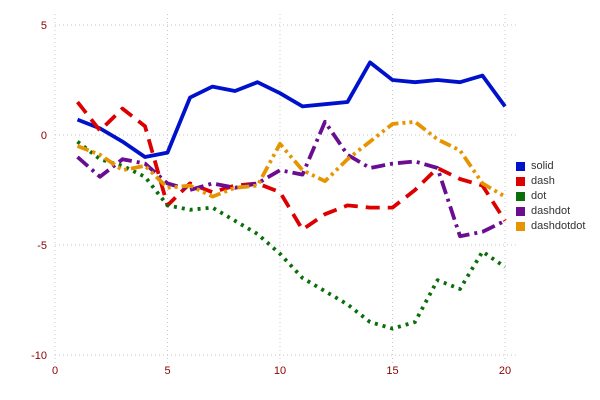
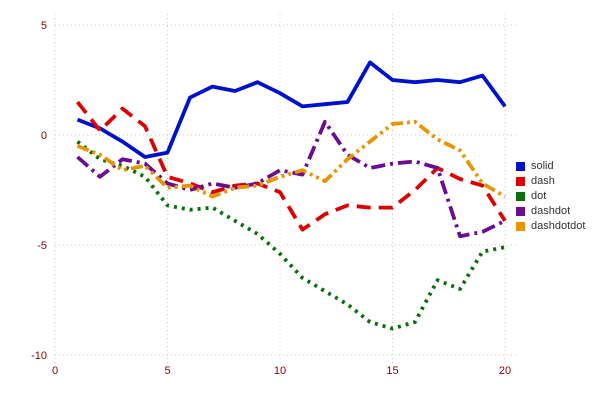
dash/5: -3.2 -> -1.9
dashdotdot/10: -0.4 -> -1.9
dot/20: -6.0 -> -5.1
